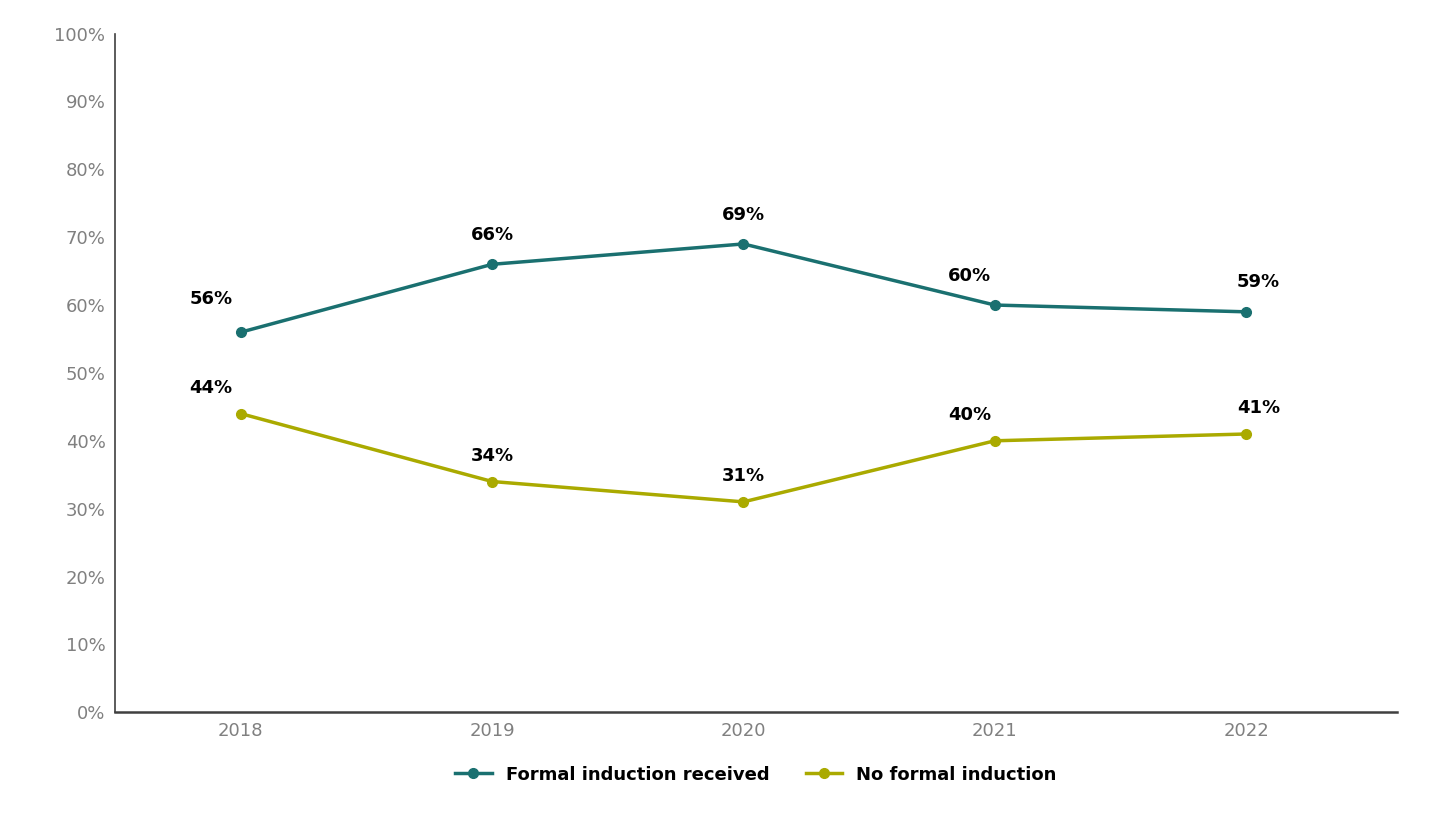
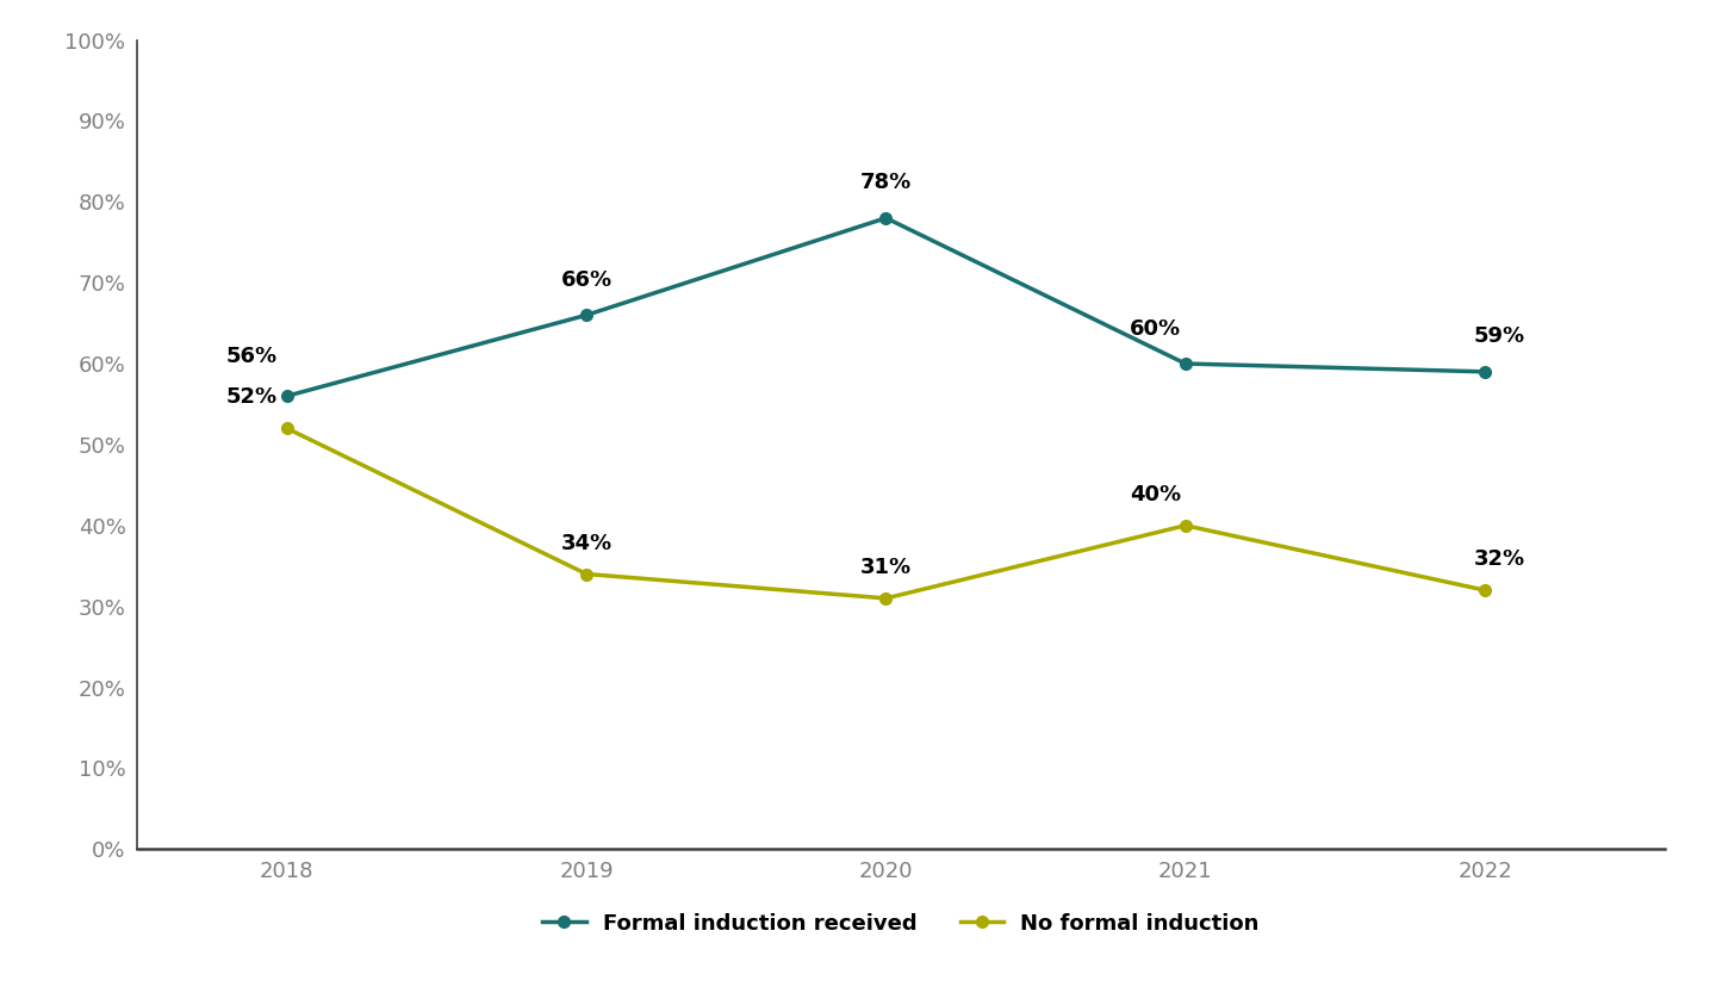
No formal induction/2018: 44% -> 52%
Formal induction received/2020: 69% -> 78%
No formal induction/2022: 41% -> 32%
